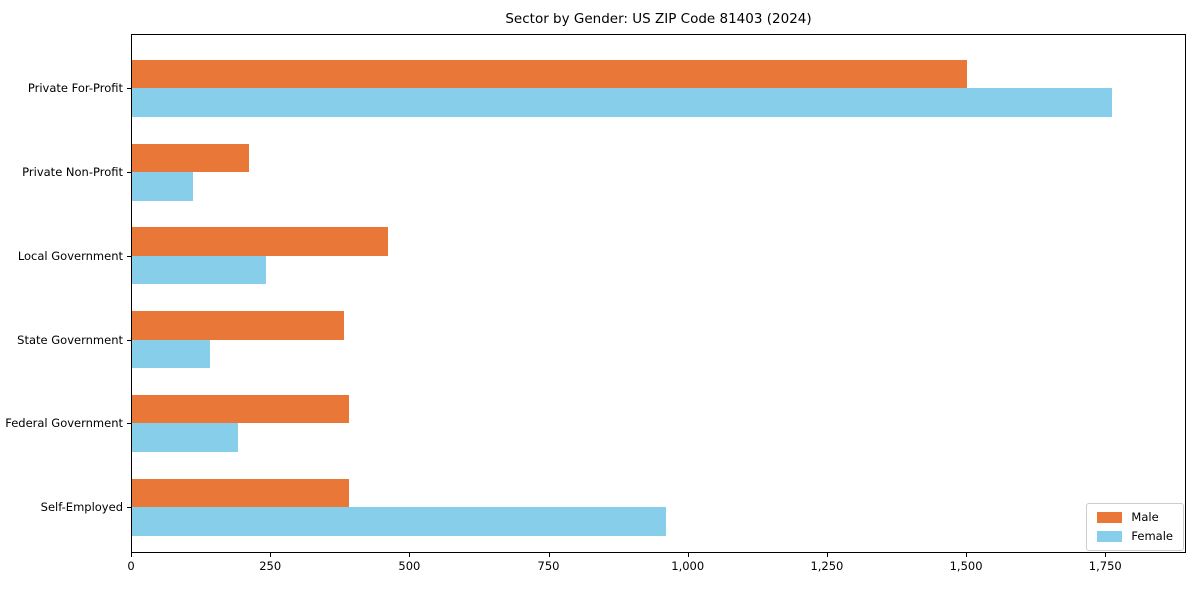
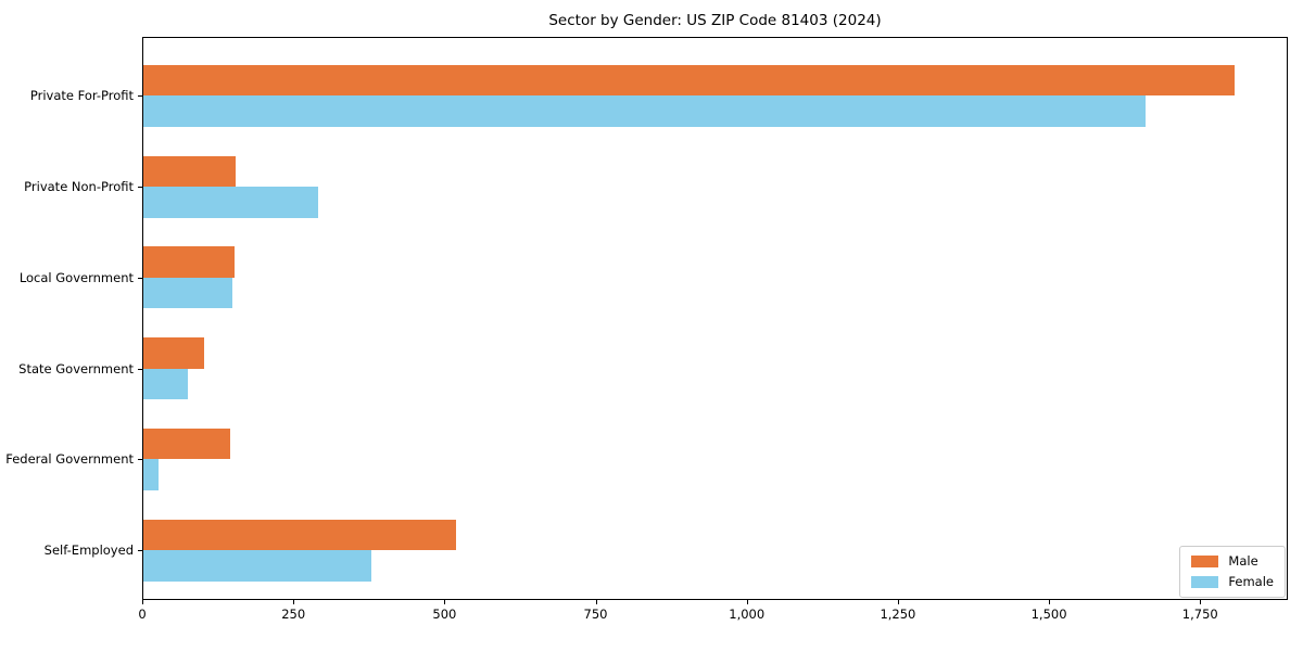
Male/Private For-Profit: 1500 -> 1800
Female/Private For-Profit: 1760 -> 1660
Male/Private Non-Profit: 210 -> 150
Female/Private Non-Profit: 110 -> 290
Male/Local Government: 460 -> 150
Female/Local Government: 240 -> 150
Male/State Government: 380 -> 100
Female/State Government: 140 -> 70
Male/Federal Government: 390 -> 140
Female/Federal Government: 190 -> 30
Male/Self-Employed: 390 -> 520
Female/Self-Employed: 960 -> 380
